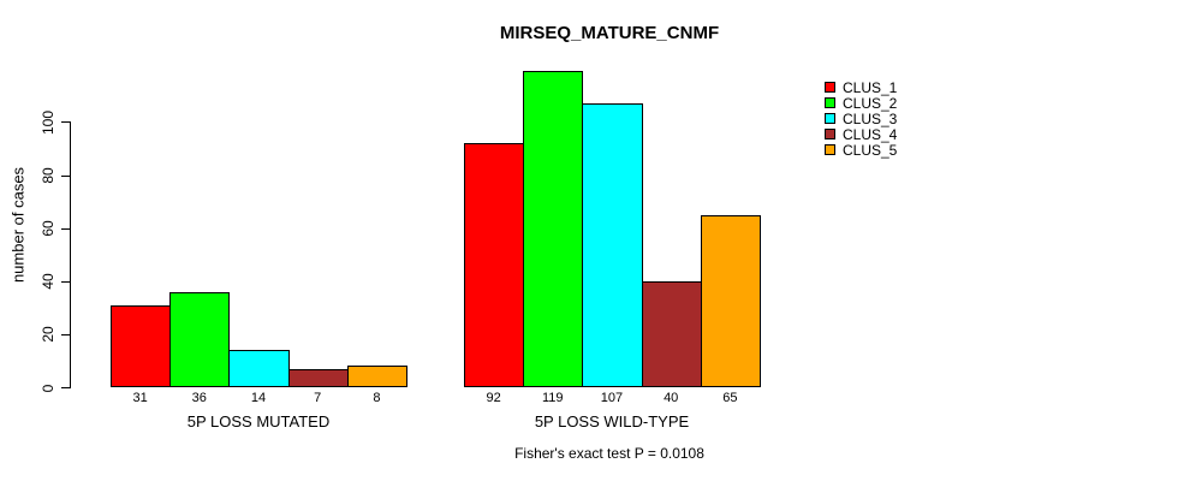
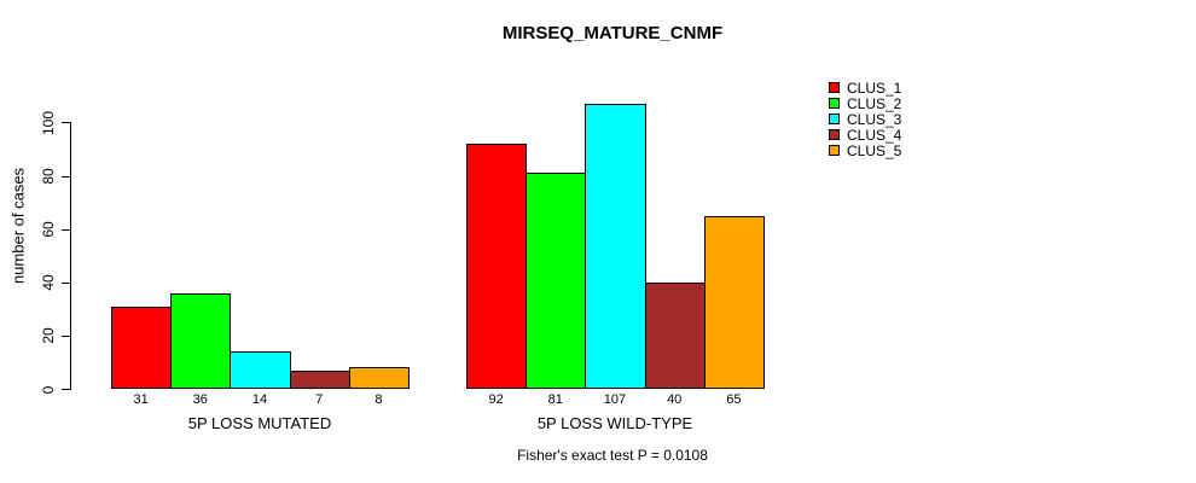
CLUS_2/5P LOSS WILD-TYPE: 119 -> 81
